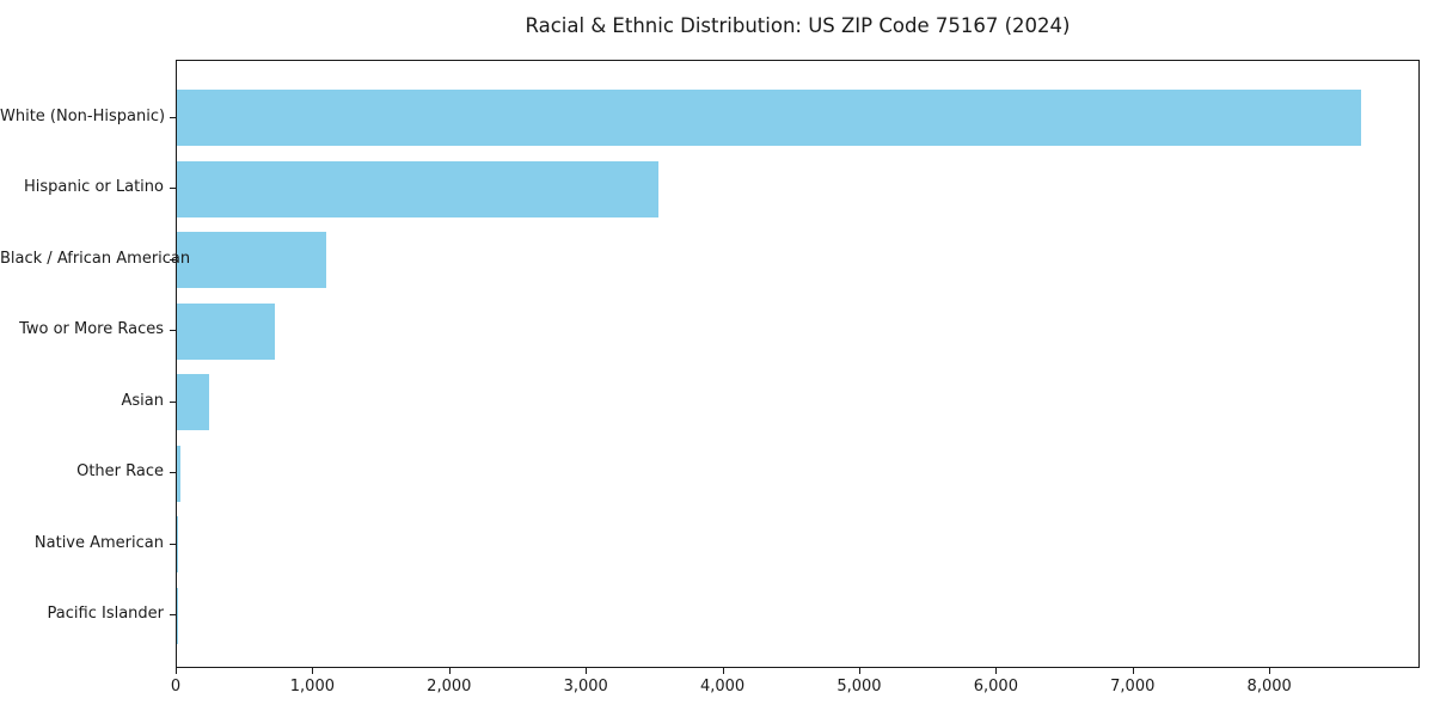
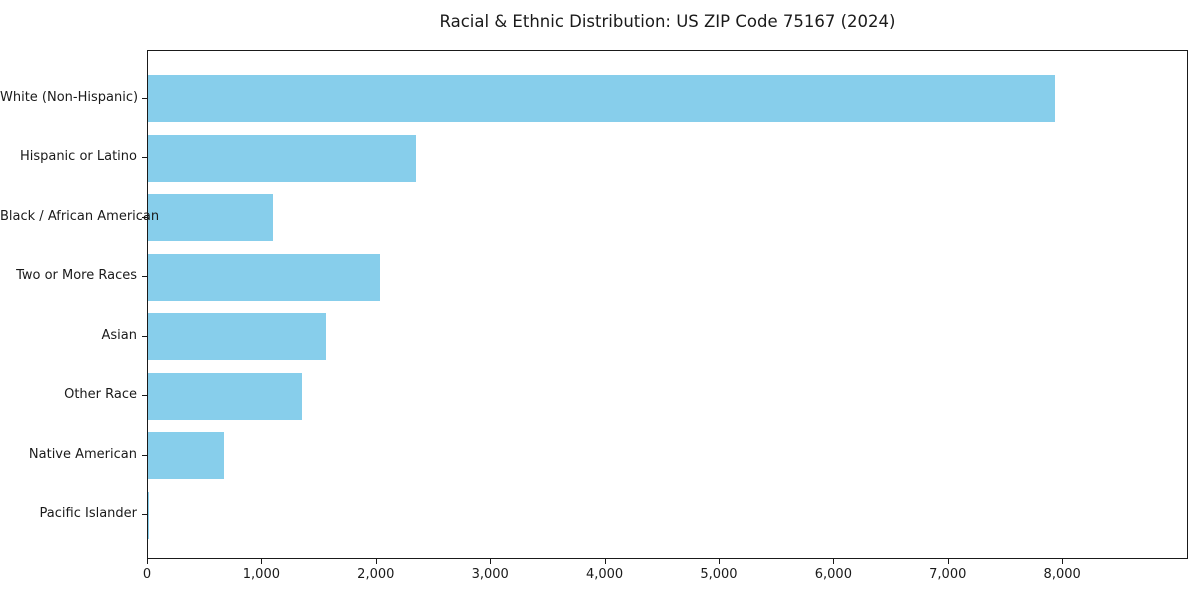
White (Non-Hispanic): 8660 -> 7930
Hispanic or Latino: 3520 -> 2340
Two or More Races: 720 -> 2030
Asian: 240 -> 1560
Other Race: 20 -> 1350
Native American: 10 -> 660
